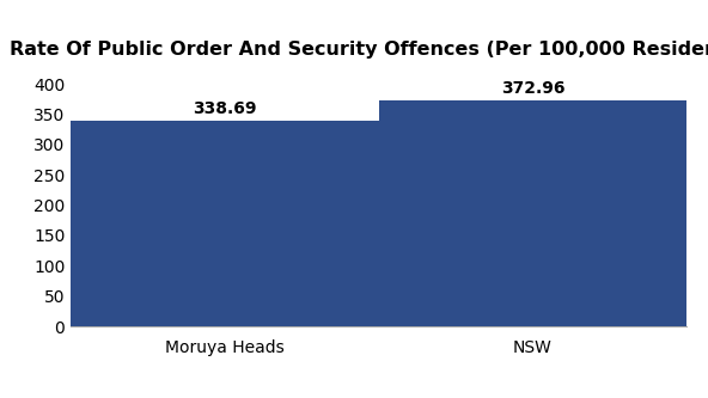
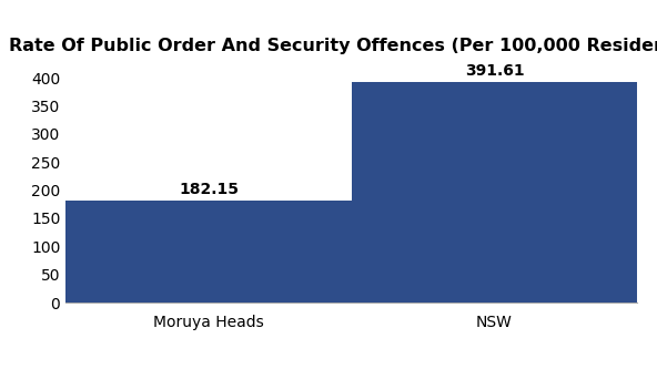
Moruya Heads: 338.69 -> 182.15
NSW: 372.96 -> 391.61
